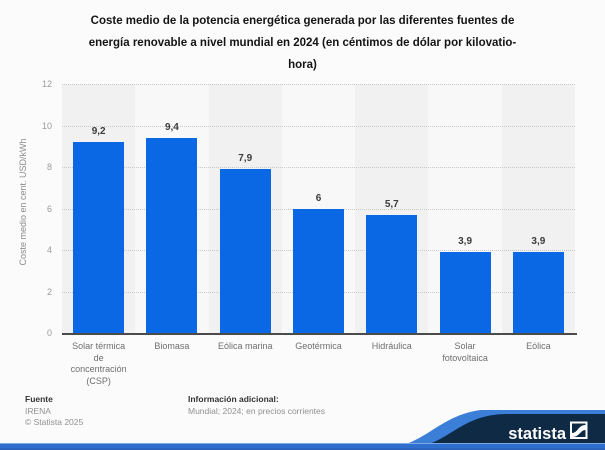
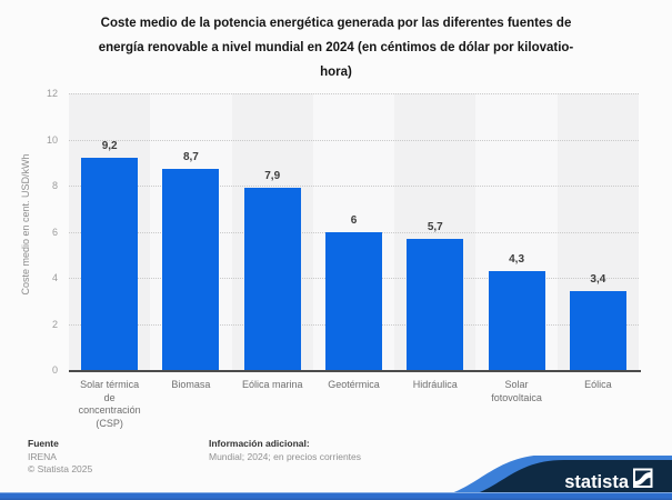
Biomasa: 9,4 -> 8,7
Solar fotovoltaica: 3,9 -> 4,3
Eólica: 3,9 -> 3,4
